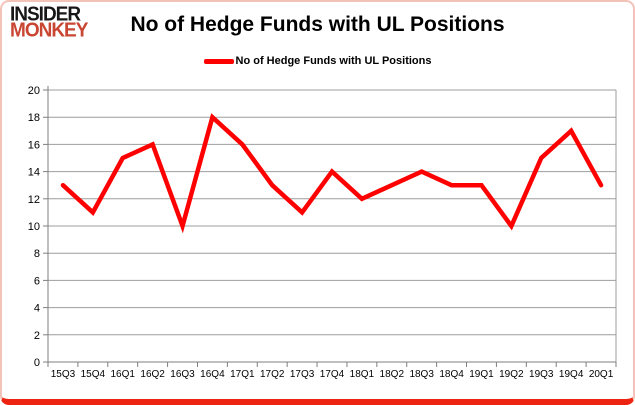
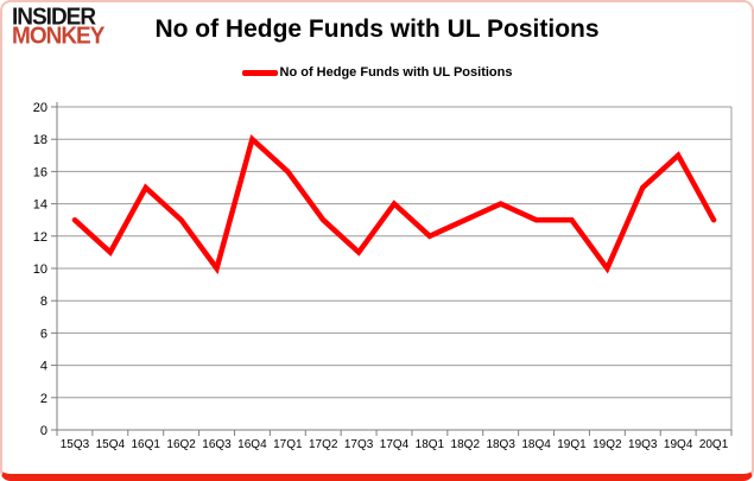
16Q2: 16 -> 13
